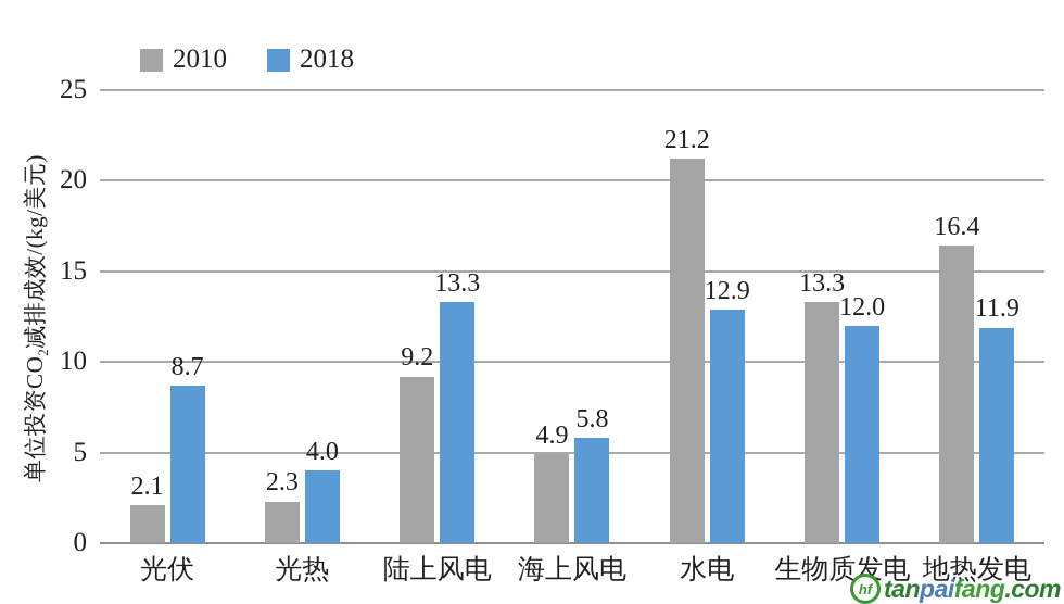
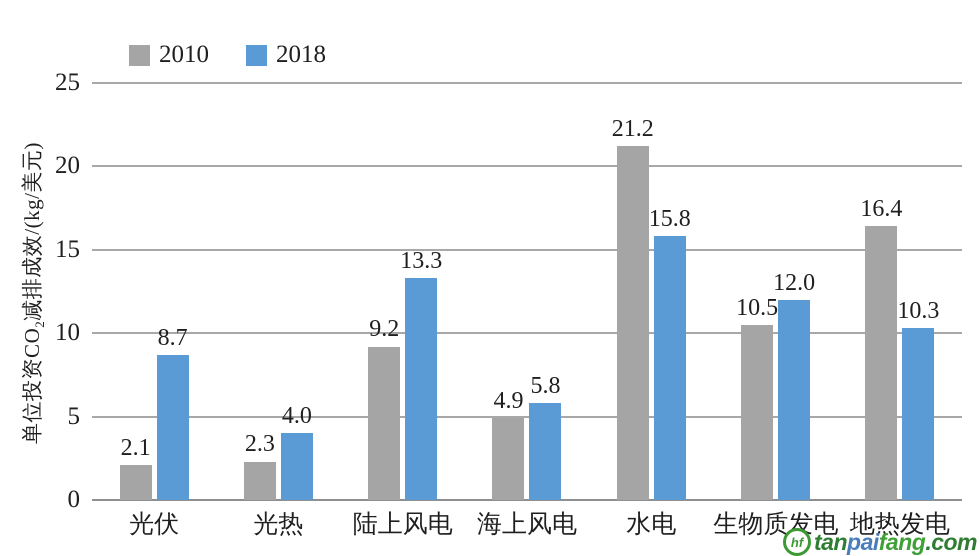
2018/水电: 12.9 -> 15.8
2010/生物质发电: 13.3 -> 10.5
2018/地热发电: 11.9 -> 10.3
